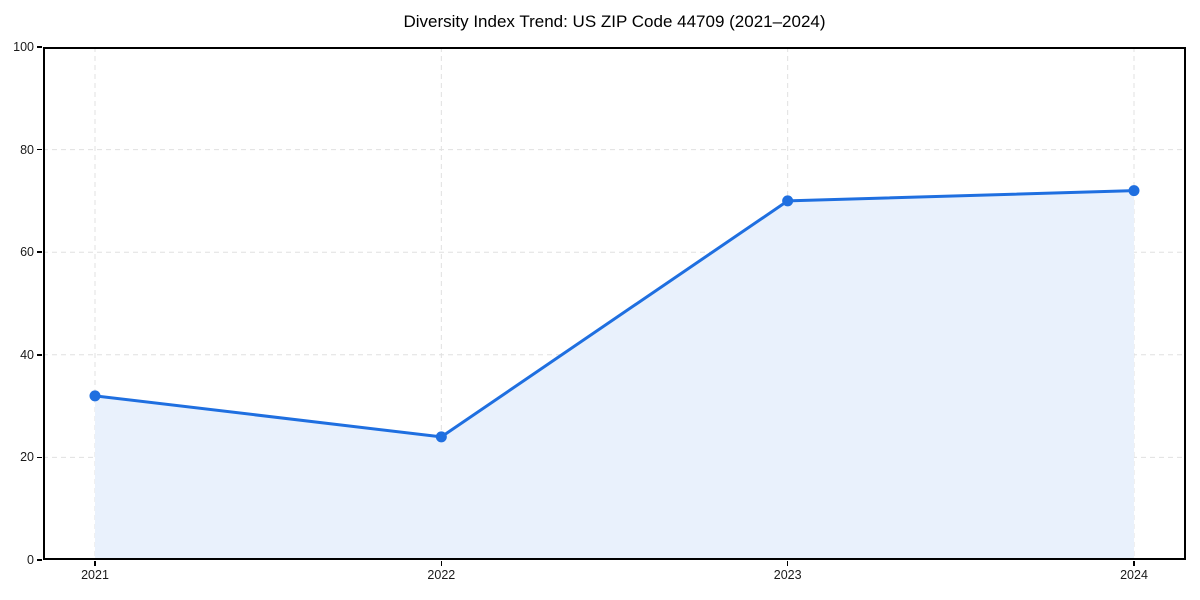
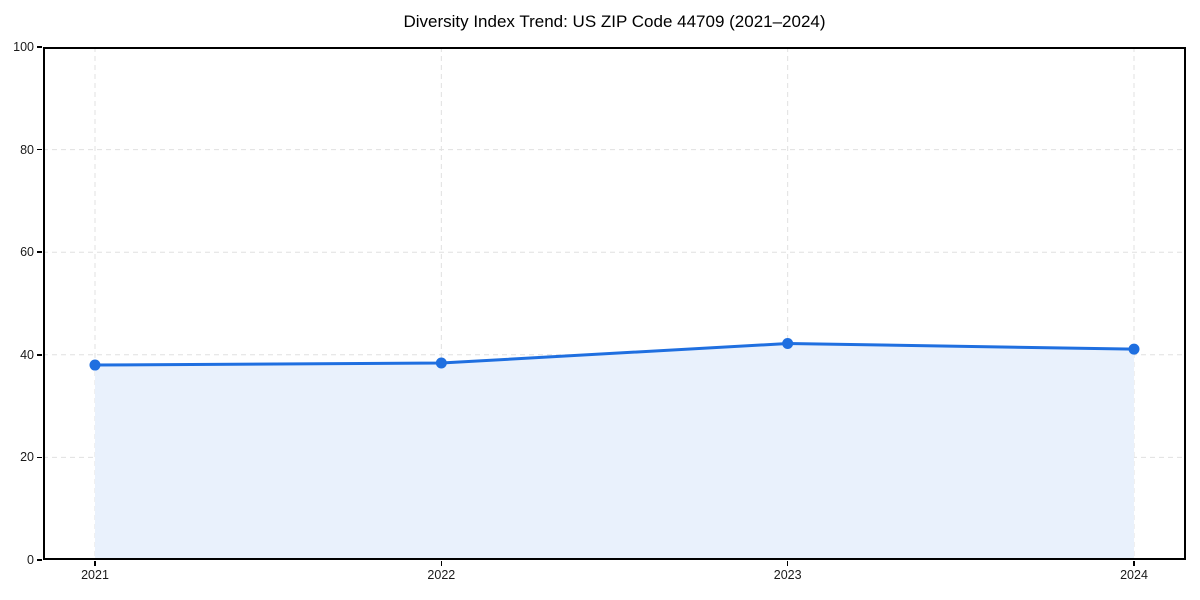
2021: 32 -> 38
2022: 24 -> 38
2023: 70 -> 42
2024: 72 -> 41
